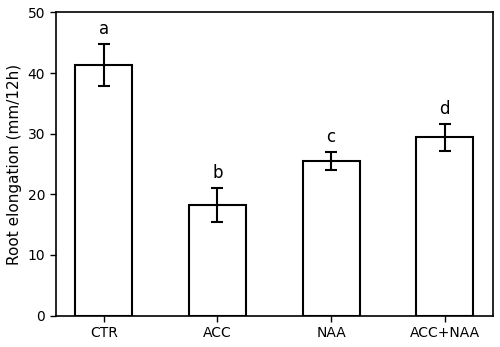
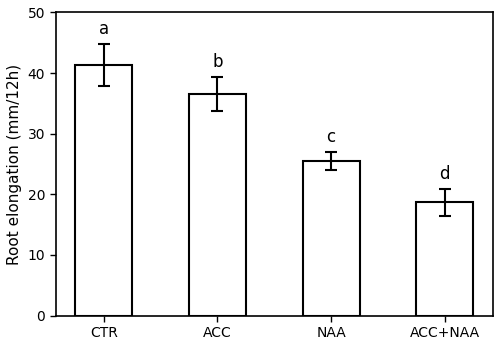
ACC: 18.2 -> 36.5
ACC+NAA: 29.4 -> 18.7
